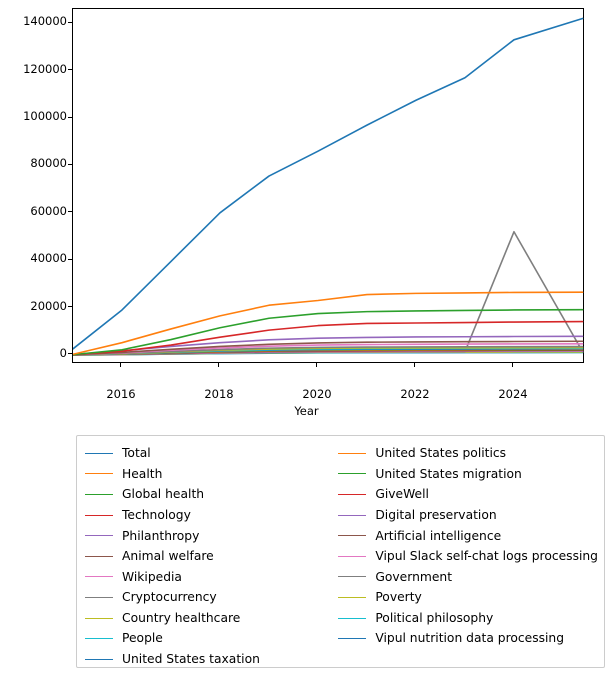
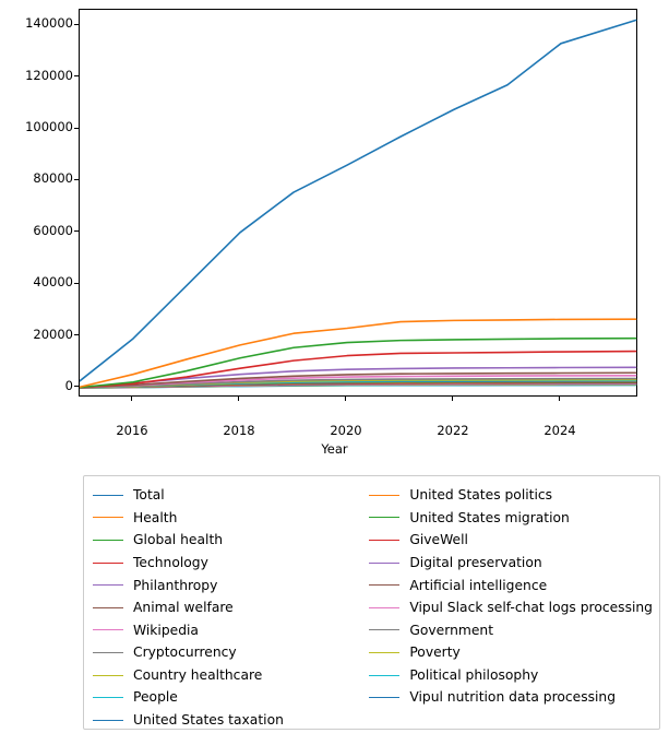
Government/2024: 52000 -> 1000
